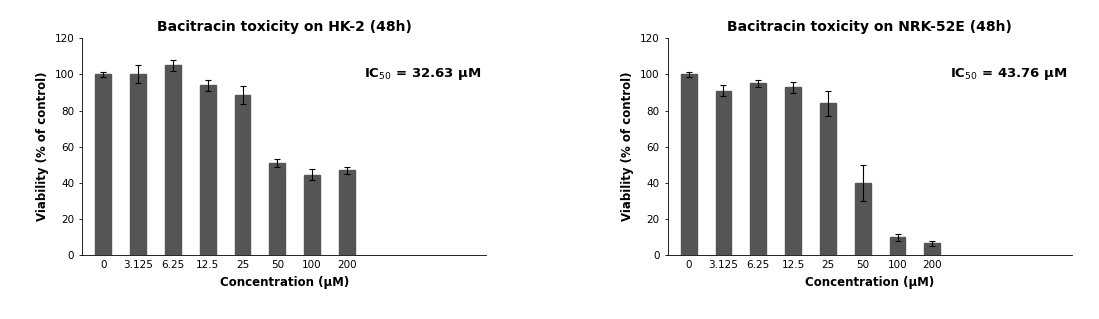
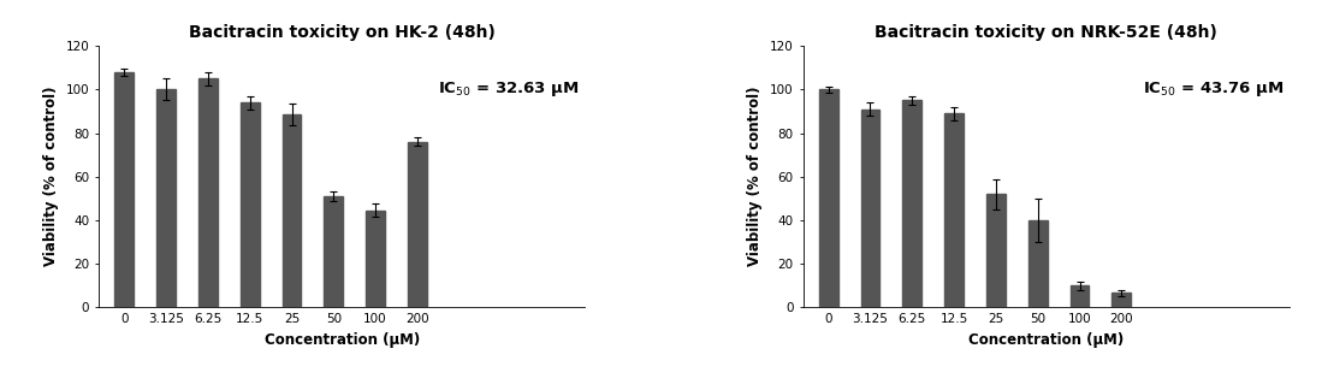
Bacitracin toxicity on HK-2 (48h)/0: 100 -> 108
Bacitracin toxicity on HK-2 (48h)/200: 47 -> 76
Bacitracin toxicity on NRK-52E (48h)/12.5: 93 -> 89
Bacitracin toxicity on NRK-52E (48h)/25: 84 -> 52
